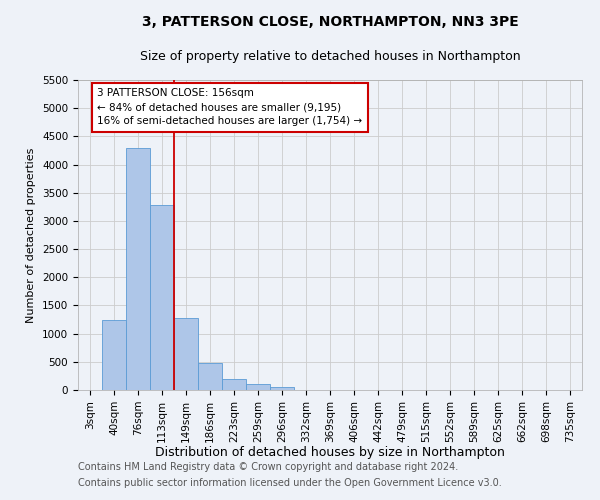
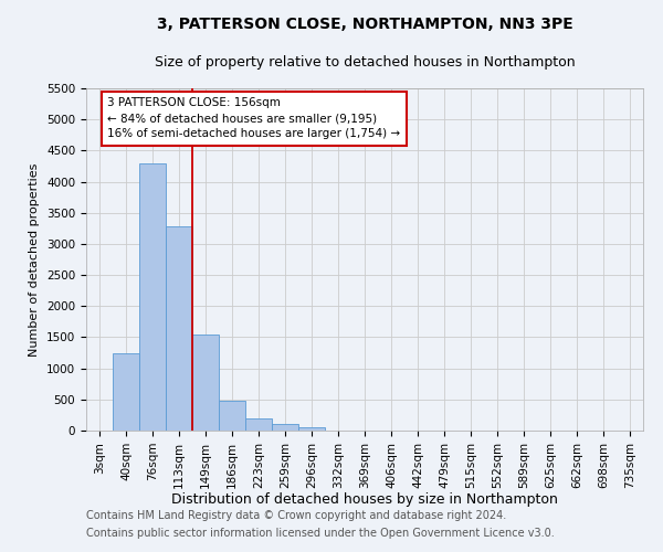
149sqm: 1280 -> 1540
